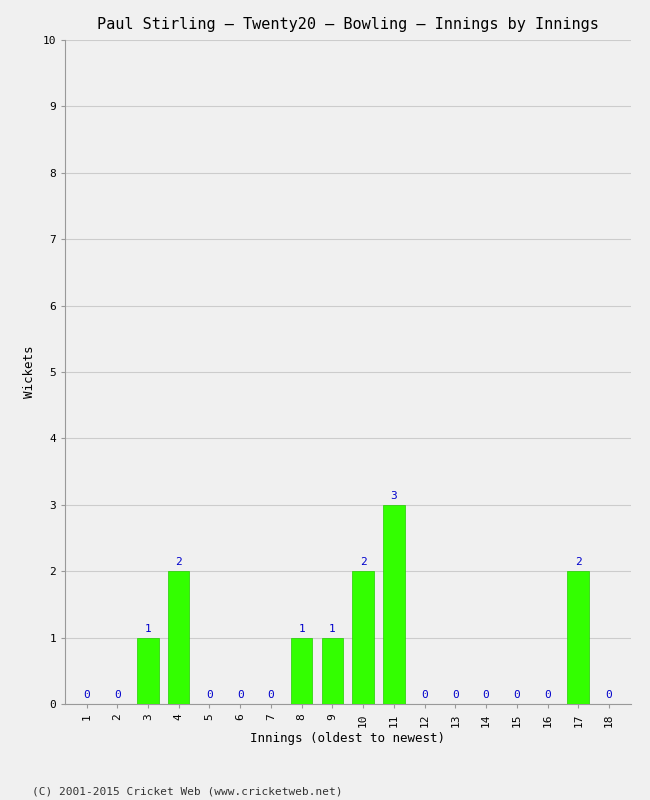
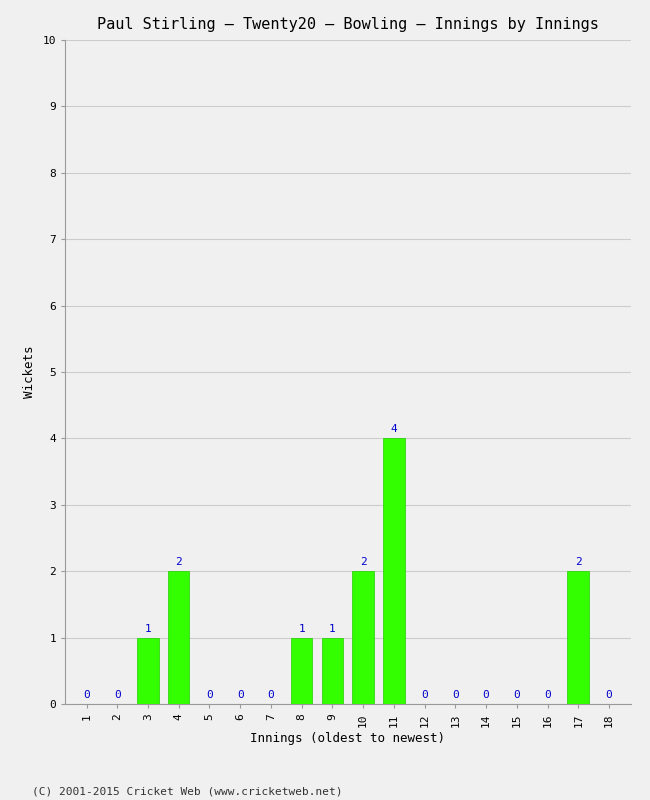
11: 3 -> 4
